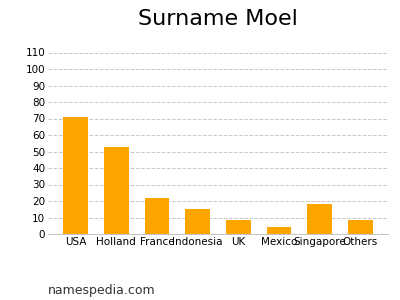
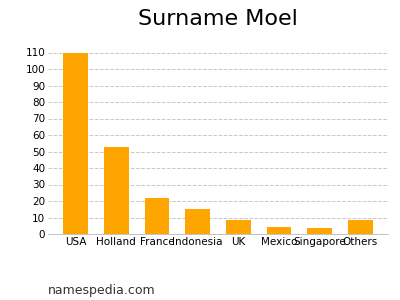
USA: 71 -> 110
Singapore: 18 -> 4
